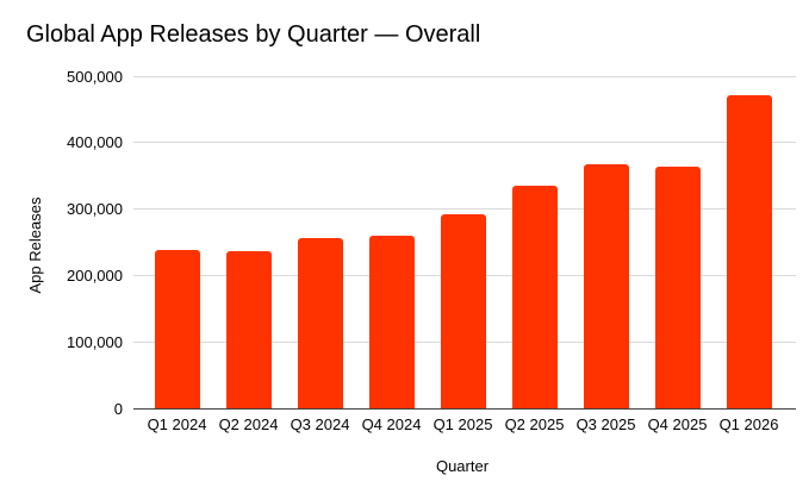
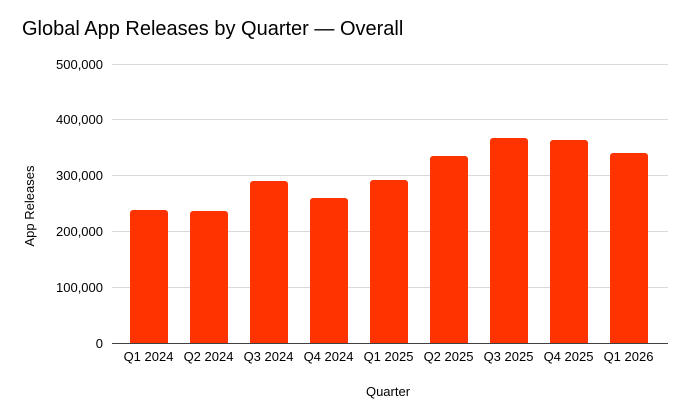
Q3 2024: 260000 -> 290000
Q1 2026: 470000 -> 340000
